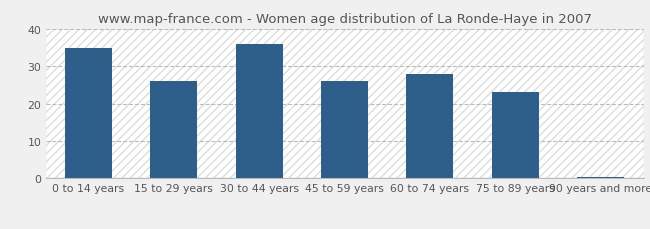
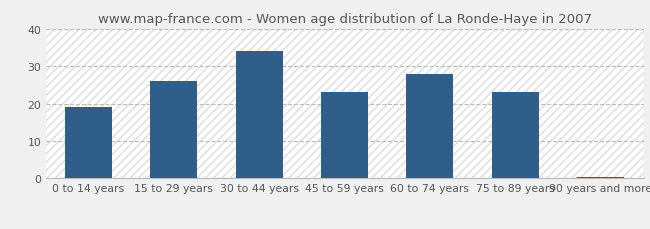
0 to 14 years: 35.0 -> 19.0
30 to 44 years: 36.0 -> 34.0
45 to 59 years: 26.0 -> 23.0
